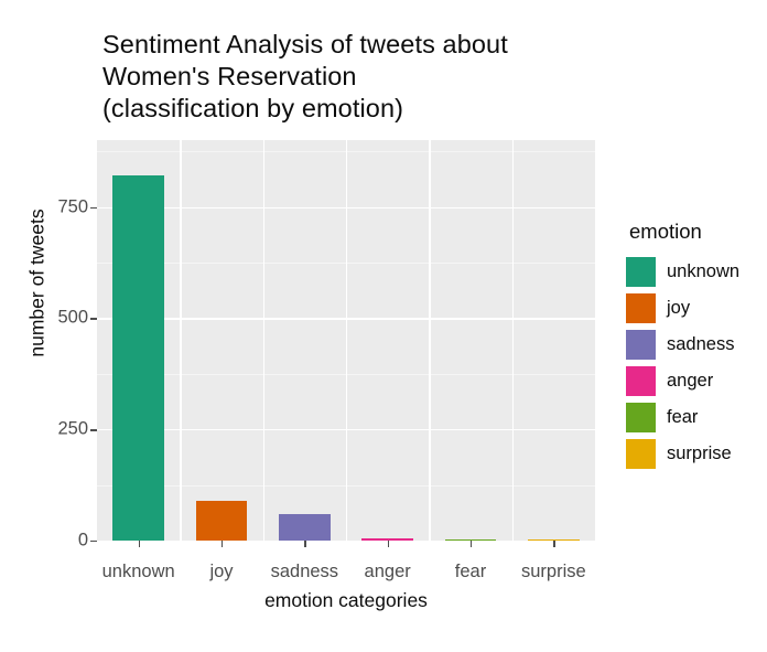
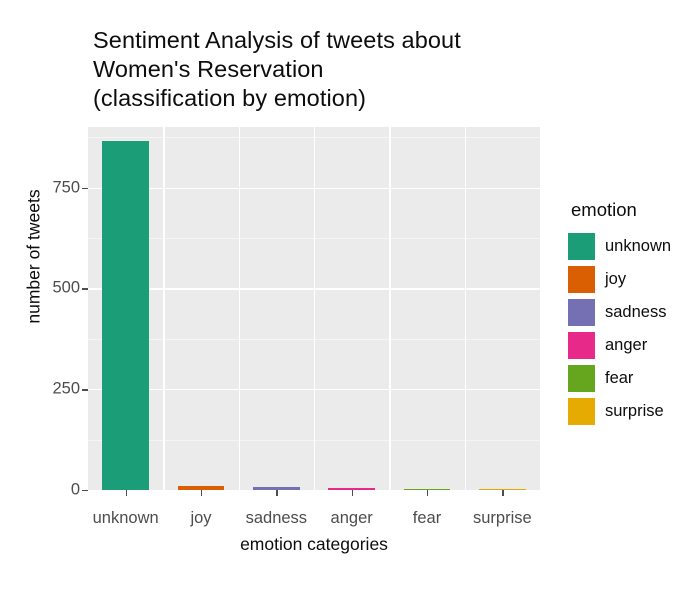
unknown: 820 -> 870
joy: 90 -> 10
sadness: 60 -> 10
